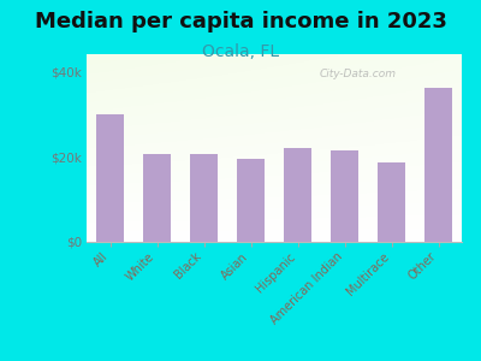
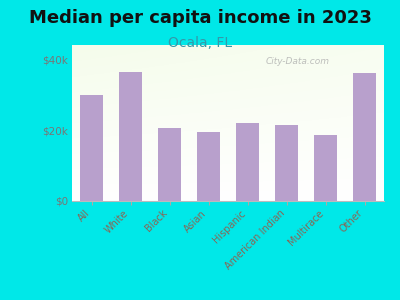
White: $20.5k -> $36.5k
